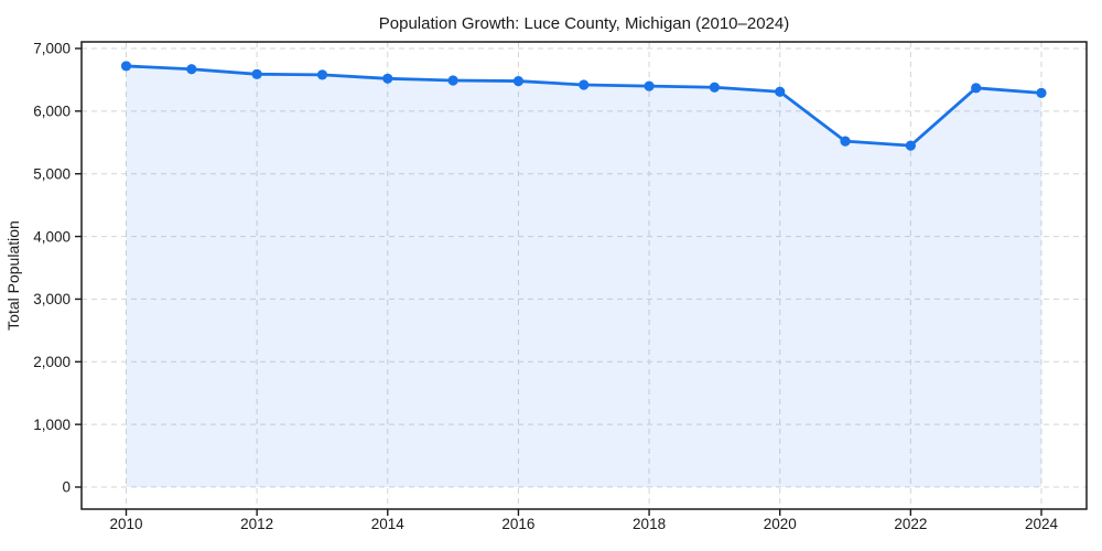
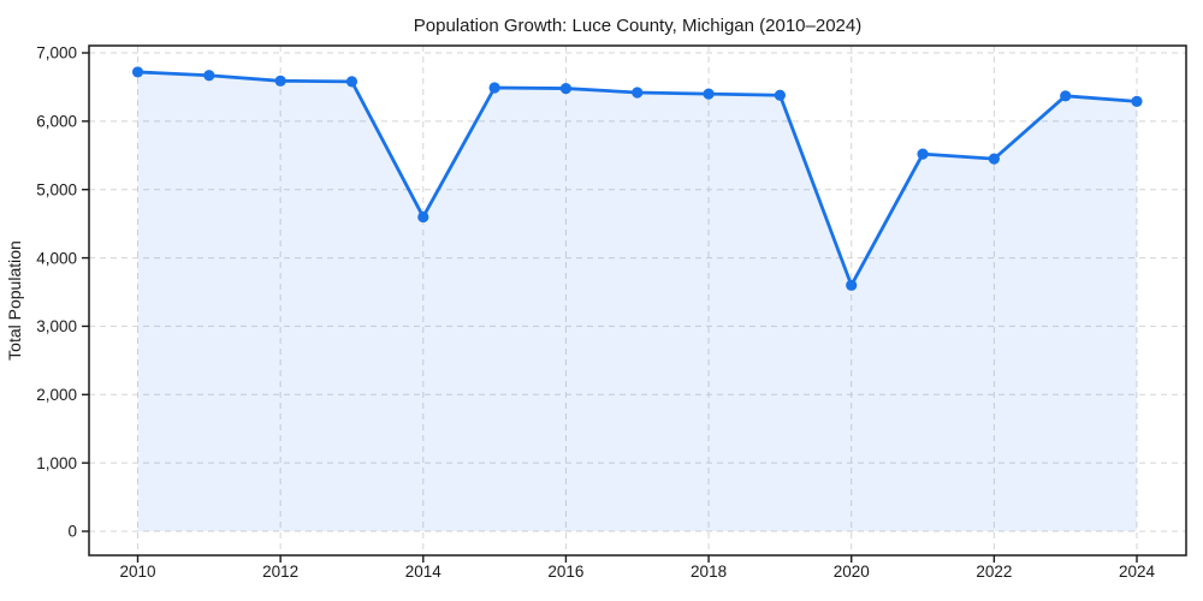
2014: 6500 -> 4600
2020: 6300 -> 3600
